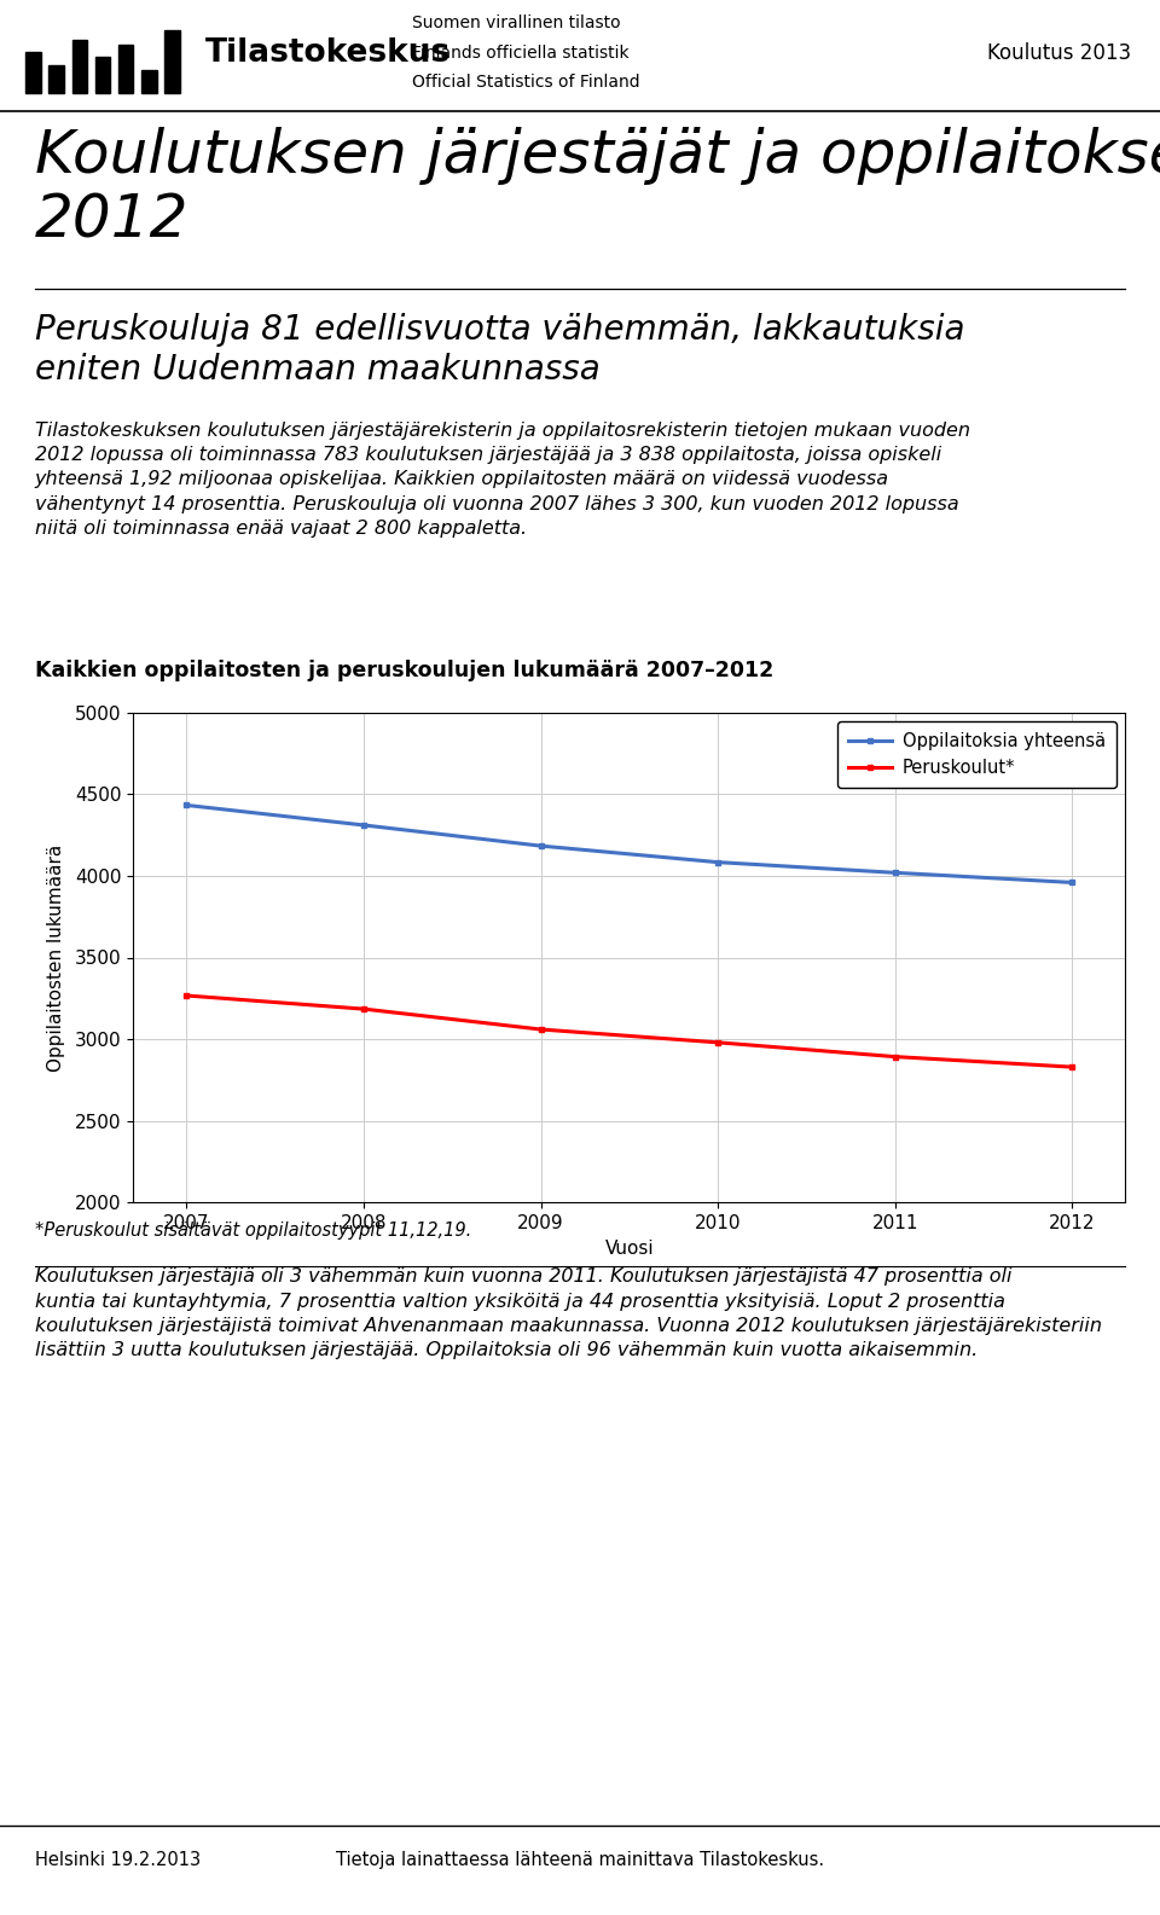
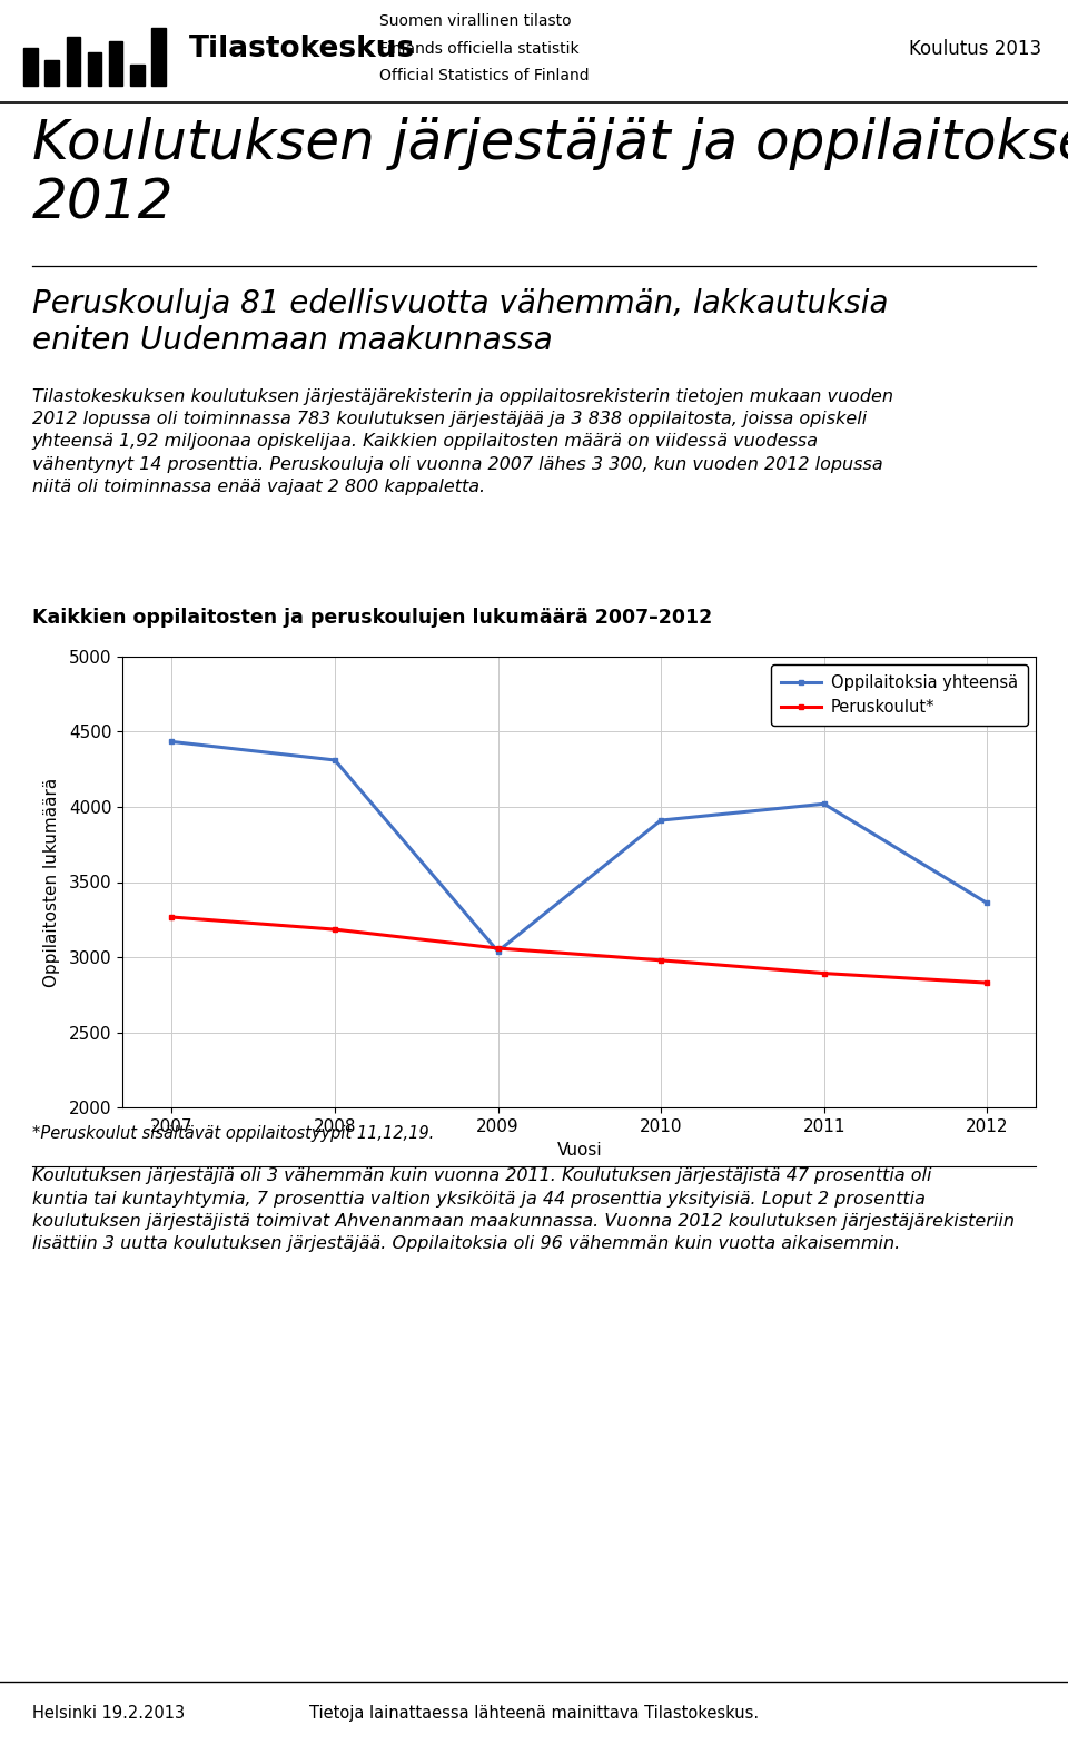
Oppilaitoksia yhteensä/2009: 4180 -> 3040
Oppilaitoksia yhteensä/2010: 4080 -> 3910
Oppilaitoksia yhteensä/2012: 3960 -> 3360
